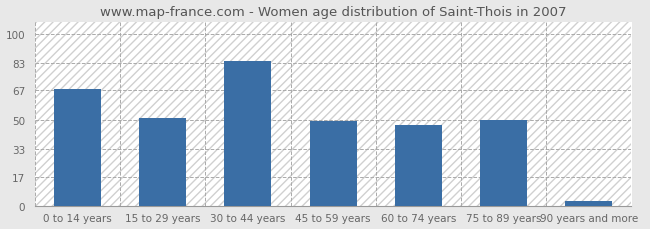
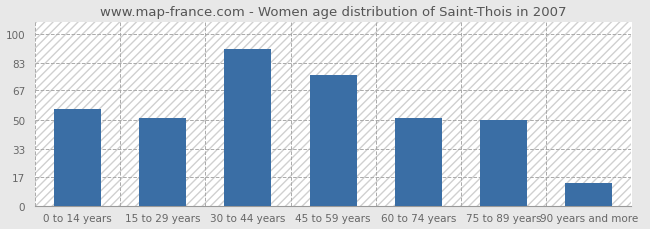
0 to 14 years: 68 -> 56
30 to 44 years: 84 -> 91
45 to 59 years: 49 -> 76
60 to 74 years: 47 -> 51
90 years and more: 3 -> 13
